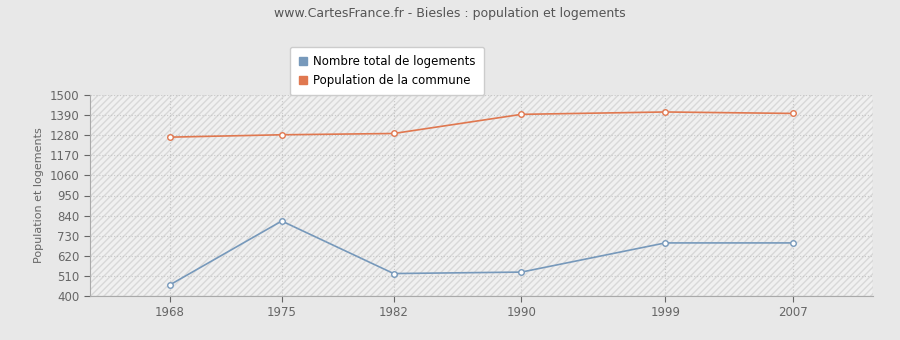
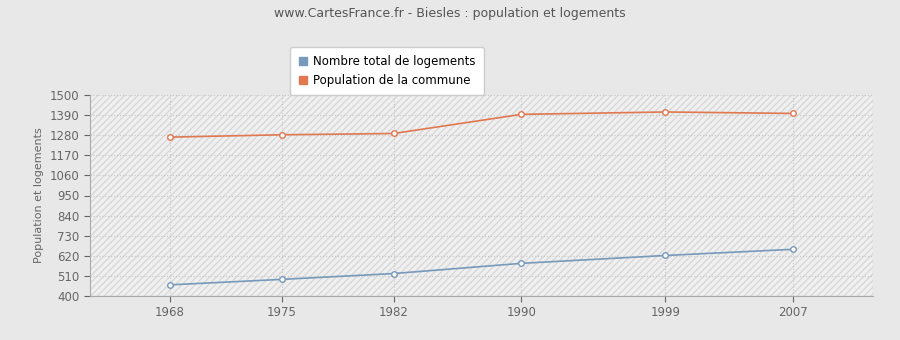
Nombre total de logements/1975: 810 -> 490
Nombre total de logements/1990: 530 -> 580
Nombre total de logements/1999: 690 -> 620
Nombre total de logements/2007: 690 -> 660
